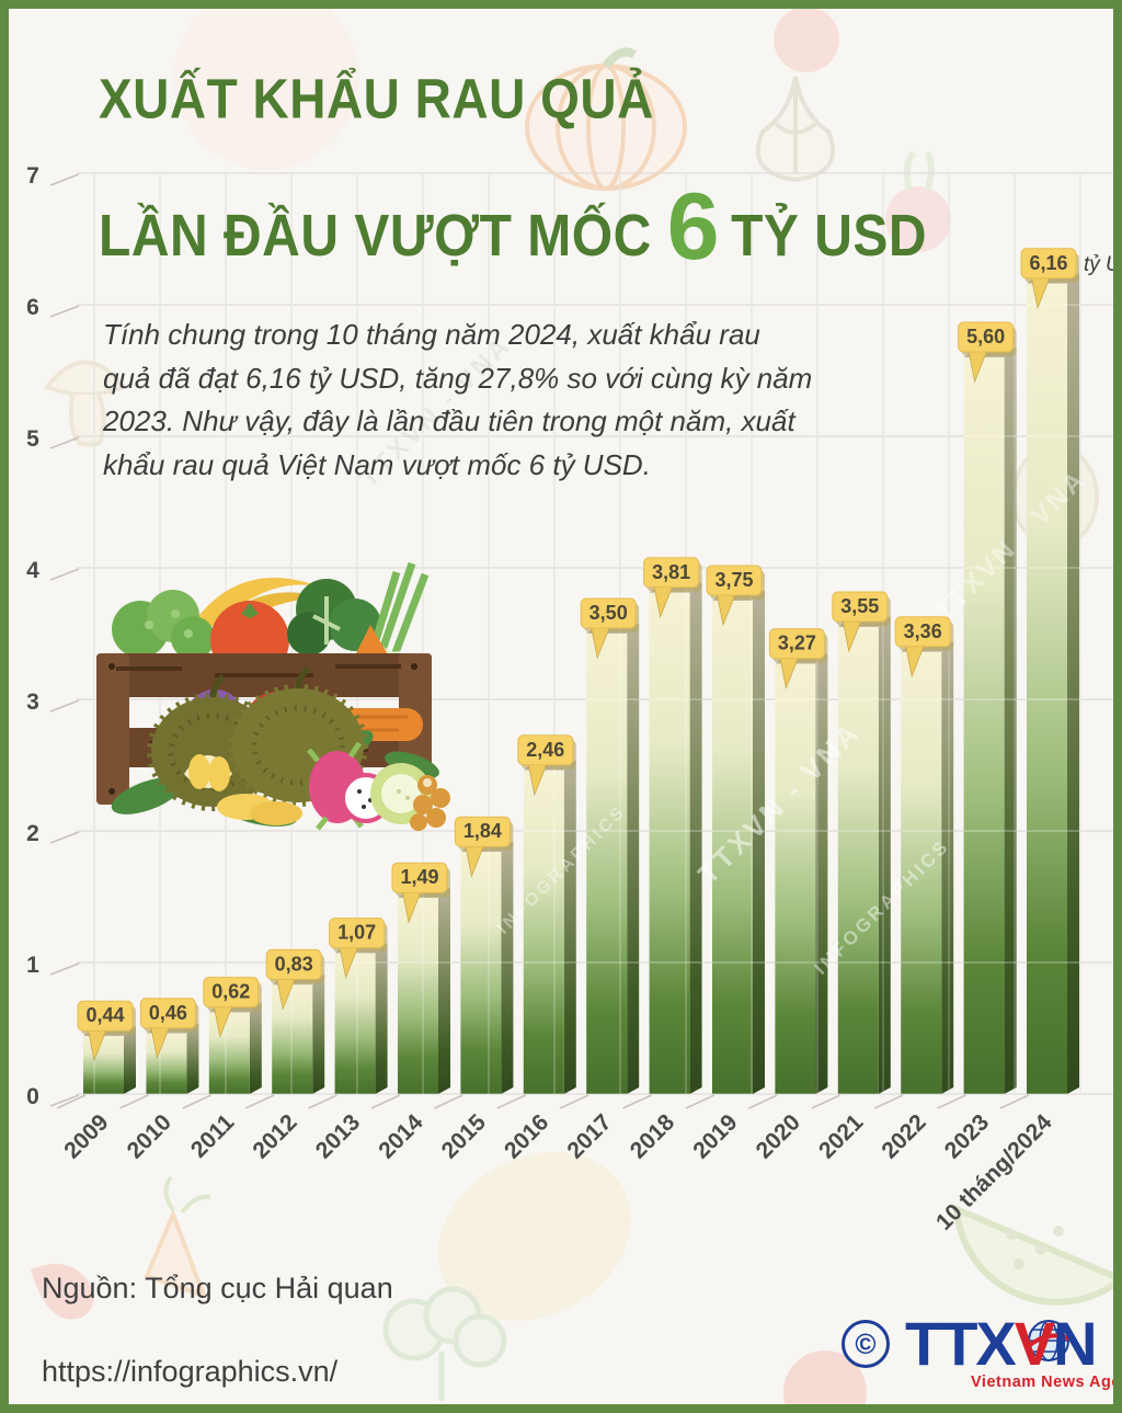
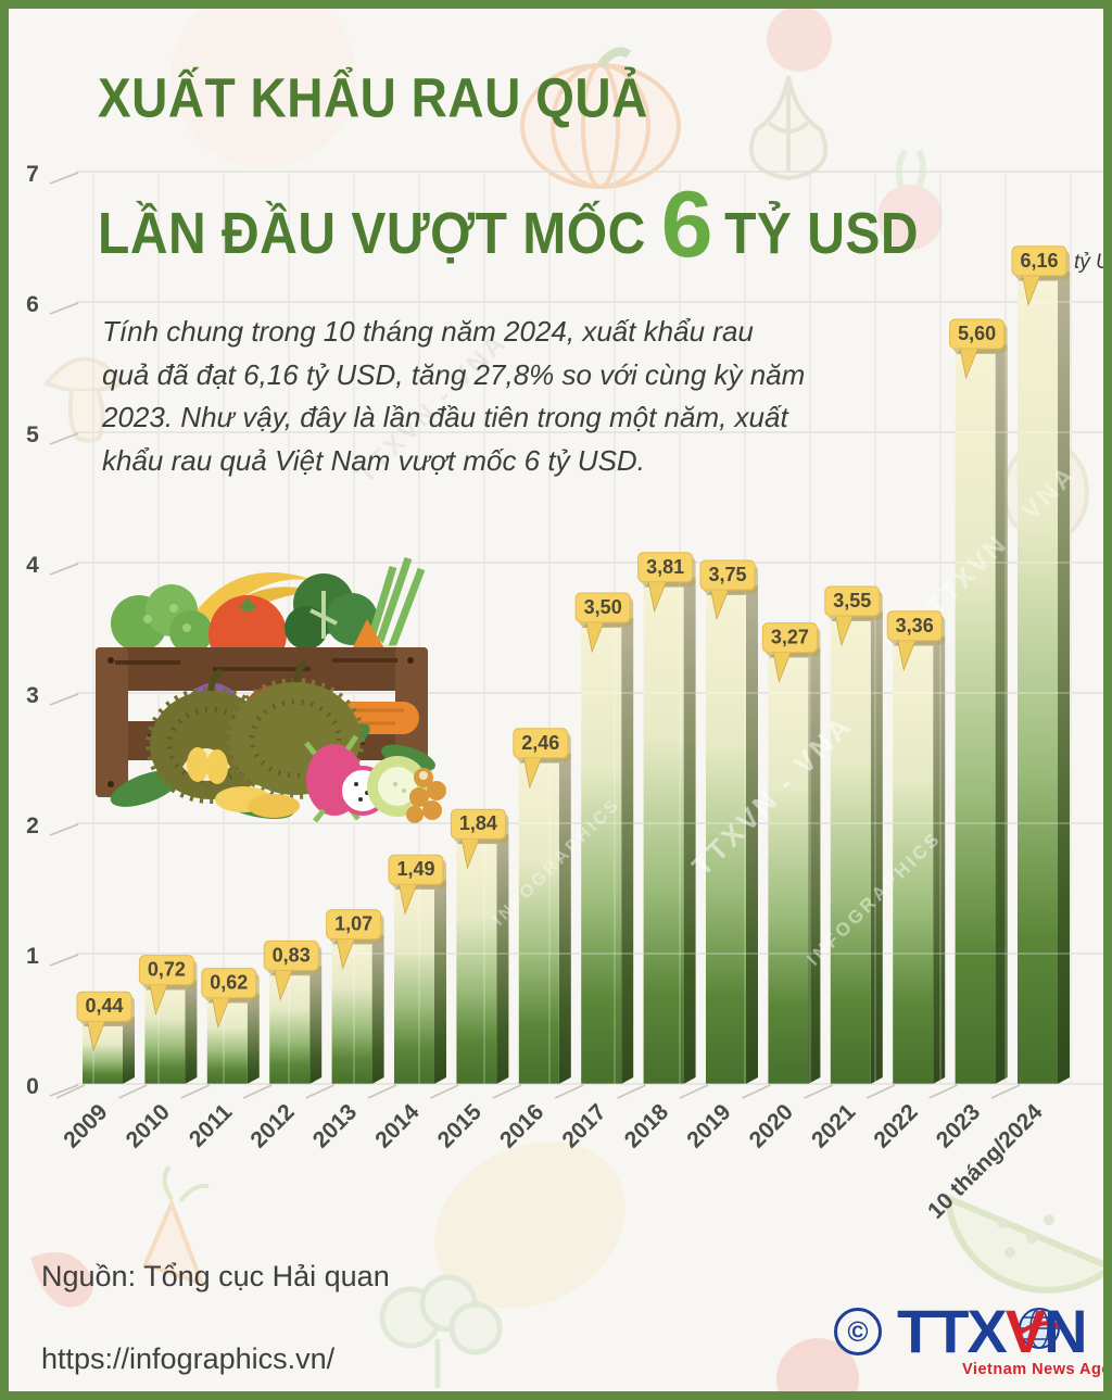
2010: 0,46 -> 0,72
